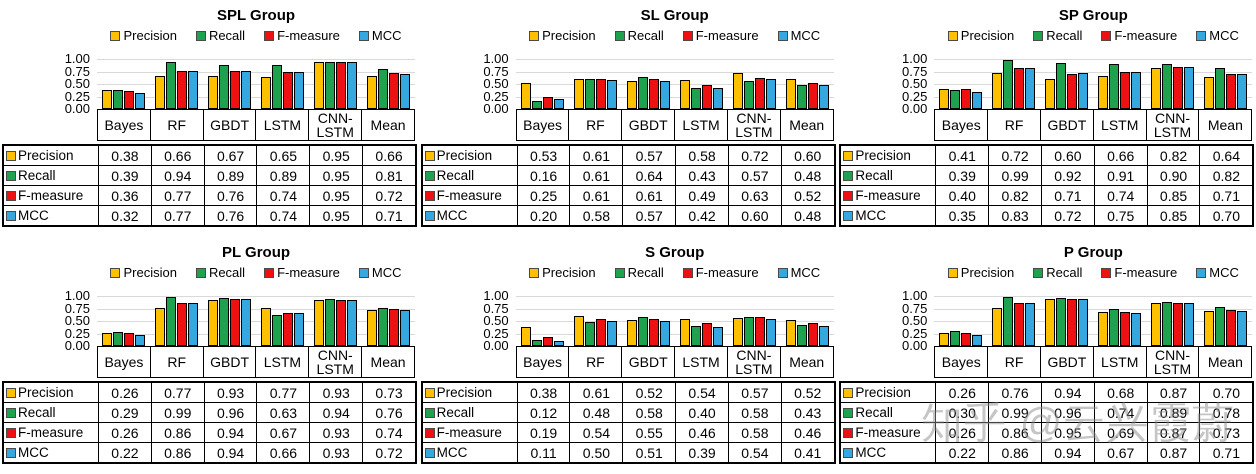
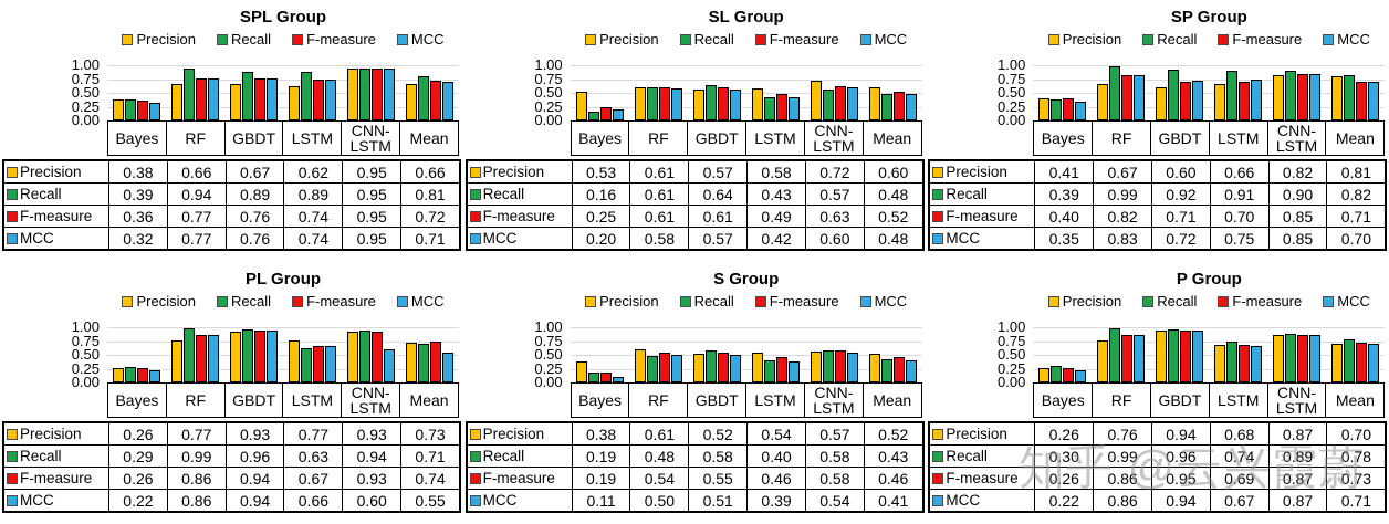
SPL Group/Precision/LSTM: 0.65 -> 0.62
SP Group/Precision/RF: 0.72 -> 0.67
SP Group/F-measure/LSTM: 0.74 -> 0.70
SP Group/Precision/Mean: 0.64 -> 0.81
PL Group/MCC/CNN-LSTM: 0.93 -> 0.60
PL Group/Recall/Mean: 0.76 -> 0.71
PL Group/MCC/Mean: 0.72 -> 0.55
S Group/Recall/Bayes: 0.12 -> 0.19
